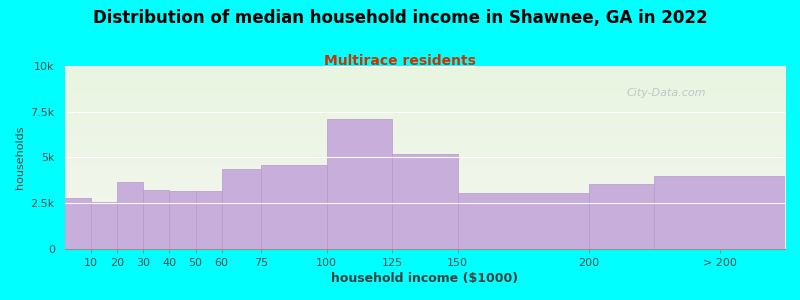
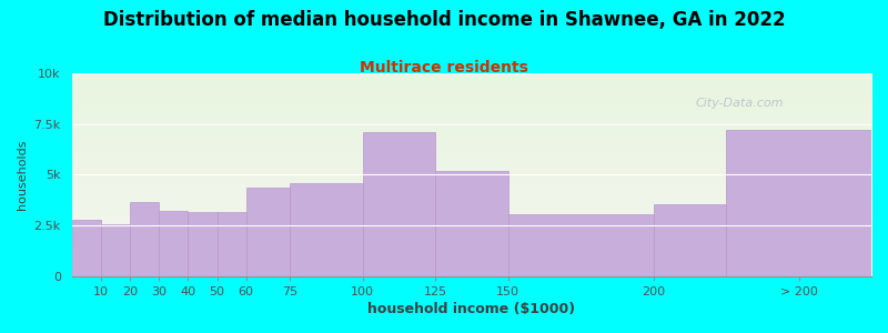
> 200: 4.0k -> 7.2k
